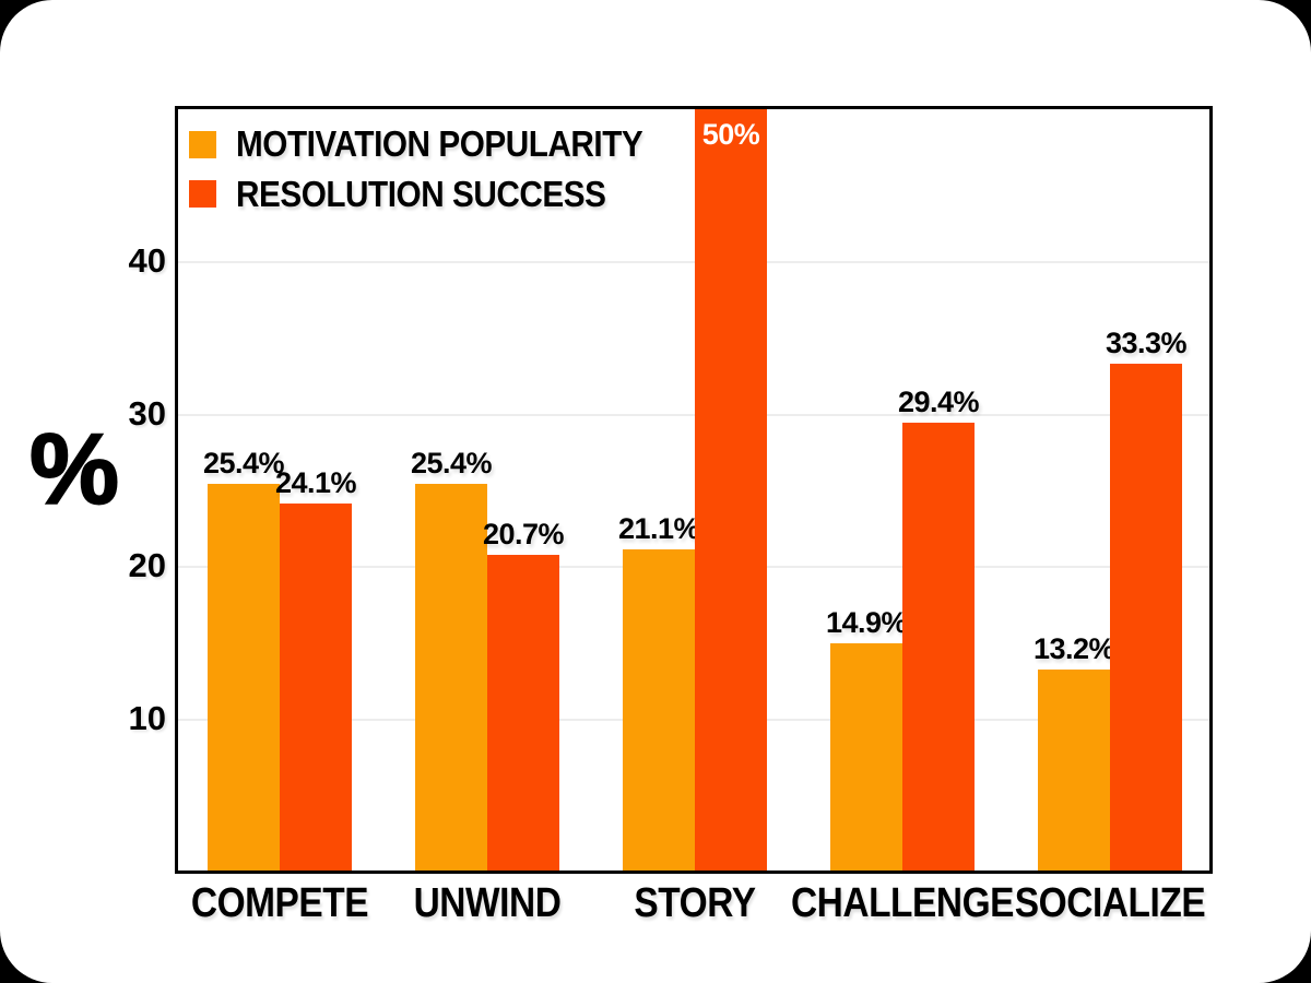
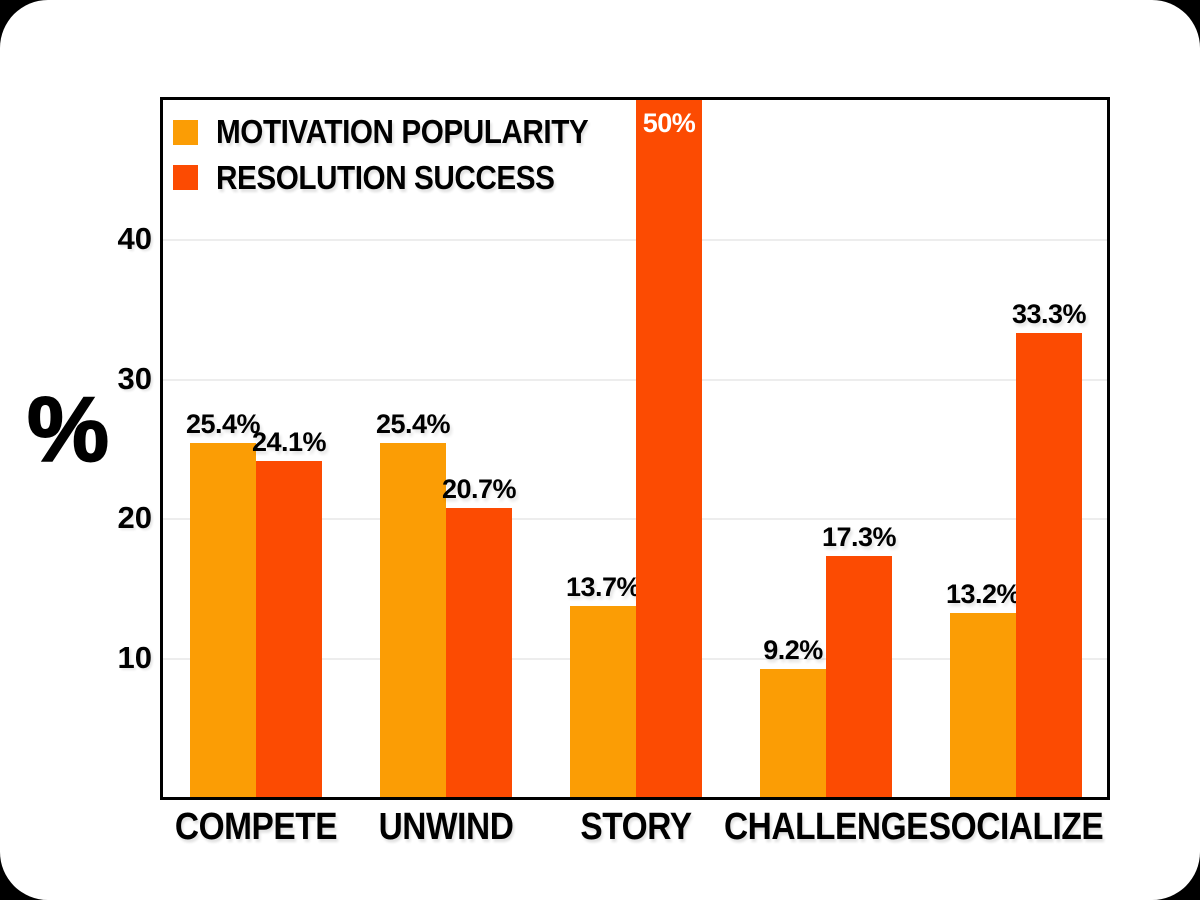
MOTIVATION POPULARITY/STORY: 21.1% -> 13.7%
MOTIVATION POPULARITY/CHALLENGE: 14.9% -> 9.2%
RESOLUTION SUCCESS/CHALLENGE: 29.4% -> 17.3%
